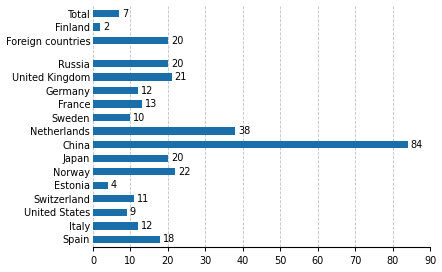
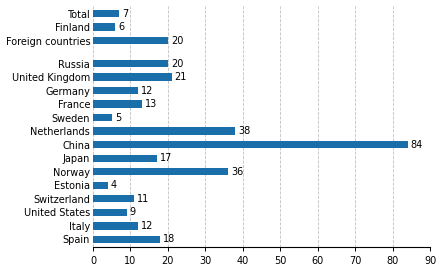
Finland: 2 -> 6
Sweden: 10 -> 5
Japan: 20 -> 17
Norway: 22 -> 36
